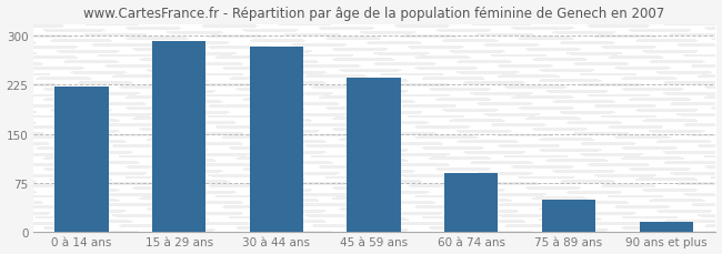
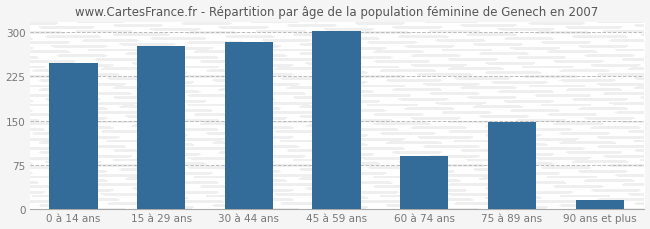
0 à 14 ans: 222 -> 248
15 à 29 ans: 292 -> 276
45 à 59 ans: 236 -> 302
75 à 89 ans: 50 -> 148
